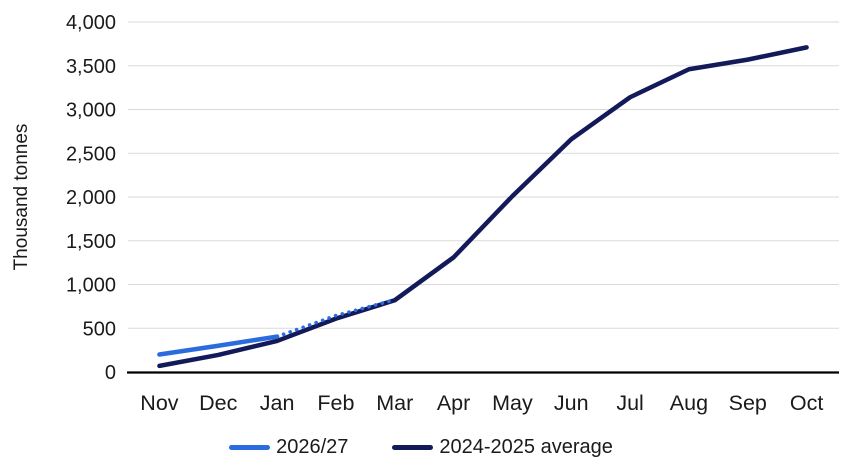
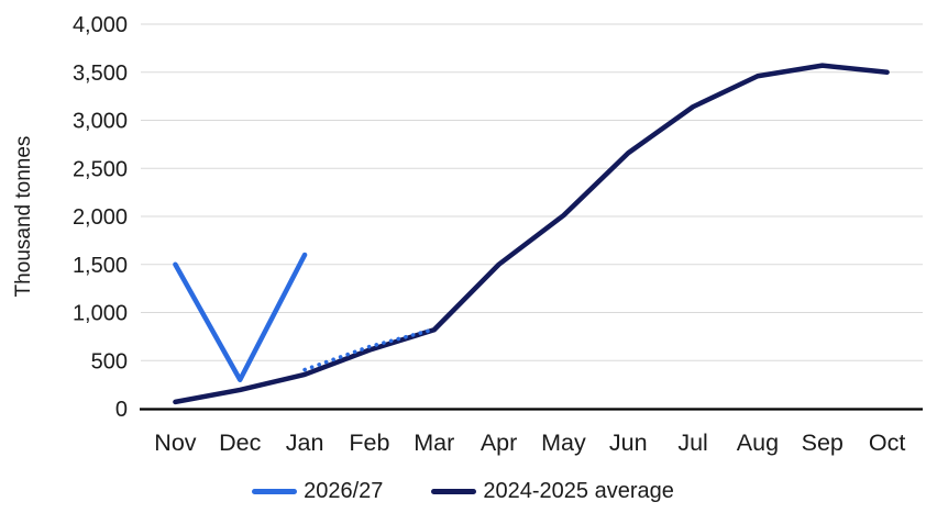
2026/27/Nov: 200 -> 1500
2026/27/Jan: 400 -> 1600
2024-2025 average/Apr: 1300 -> 1500
2024-2025 average/Oct: 3700 -> 3500
